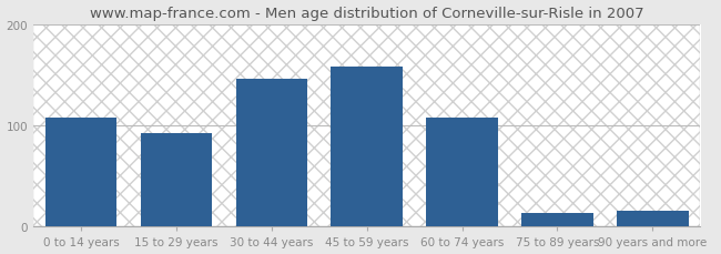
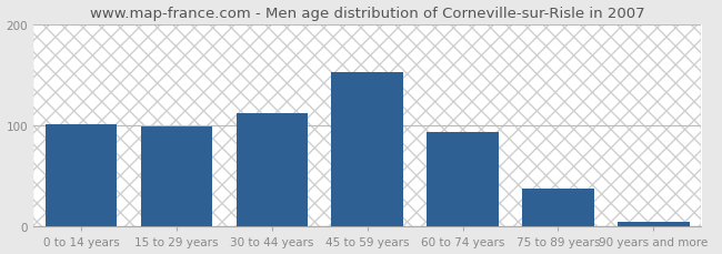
0 to 14 years: 108 -> 101
15 to 29 years: 92 -> 99
30 to 44 years: 146 -> 112
45 to 59 years: 158 -> 152
60 to 74 years: 108 -> 93
75 to 89 years: 14 -> 38
90 years and more: 16 -> 5
